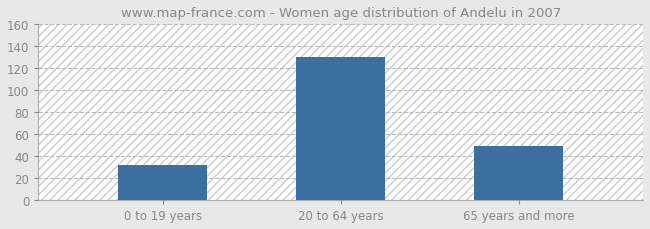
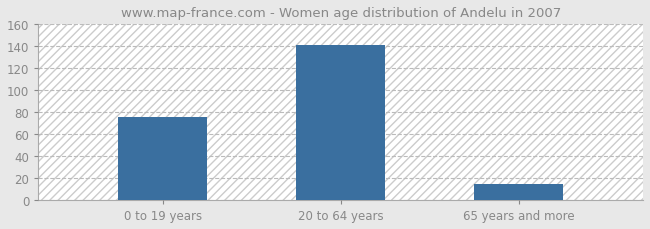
0 to 19 years: 32 -> 76
20 to 64 years: 130 -> 141
65 years and more: 49 -> 15
